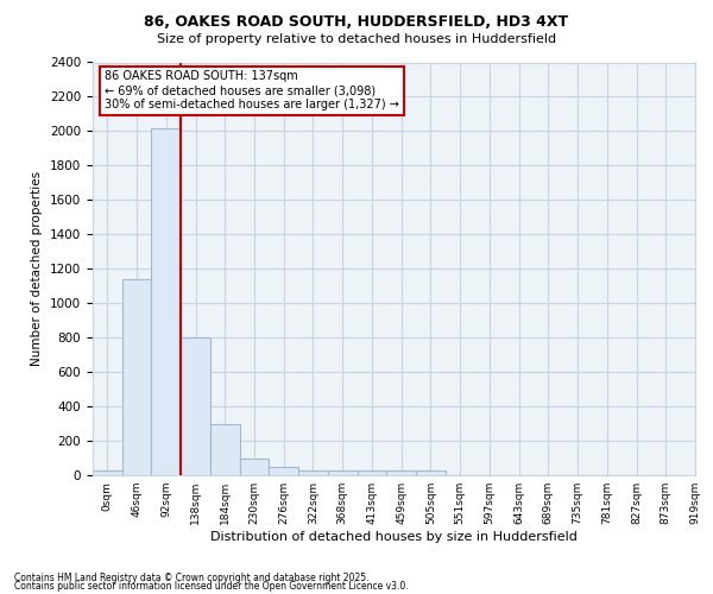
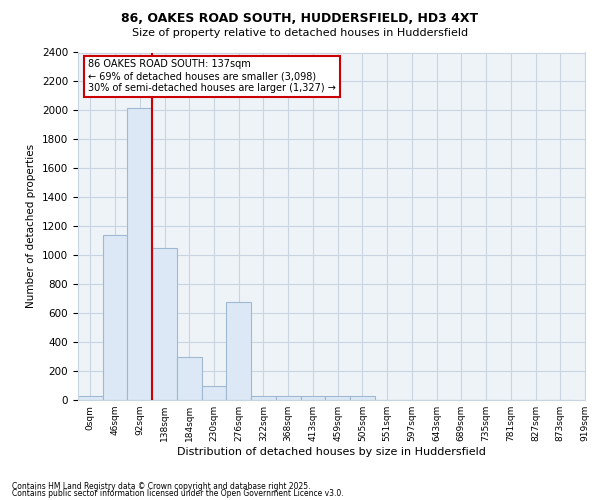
138sqm: 800 -> 1050
276sqm: 40 -> 680
